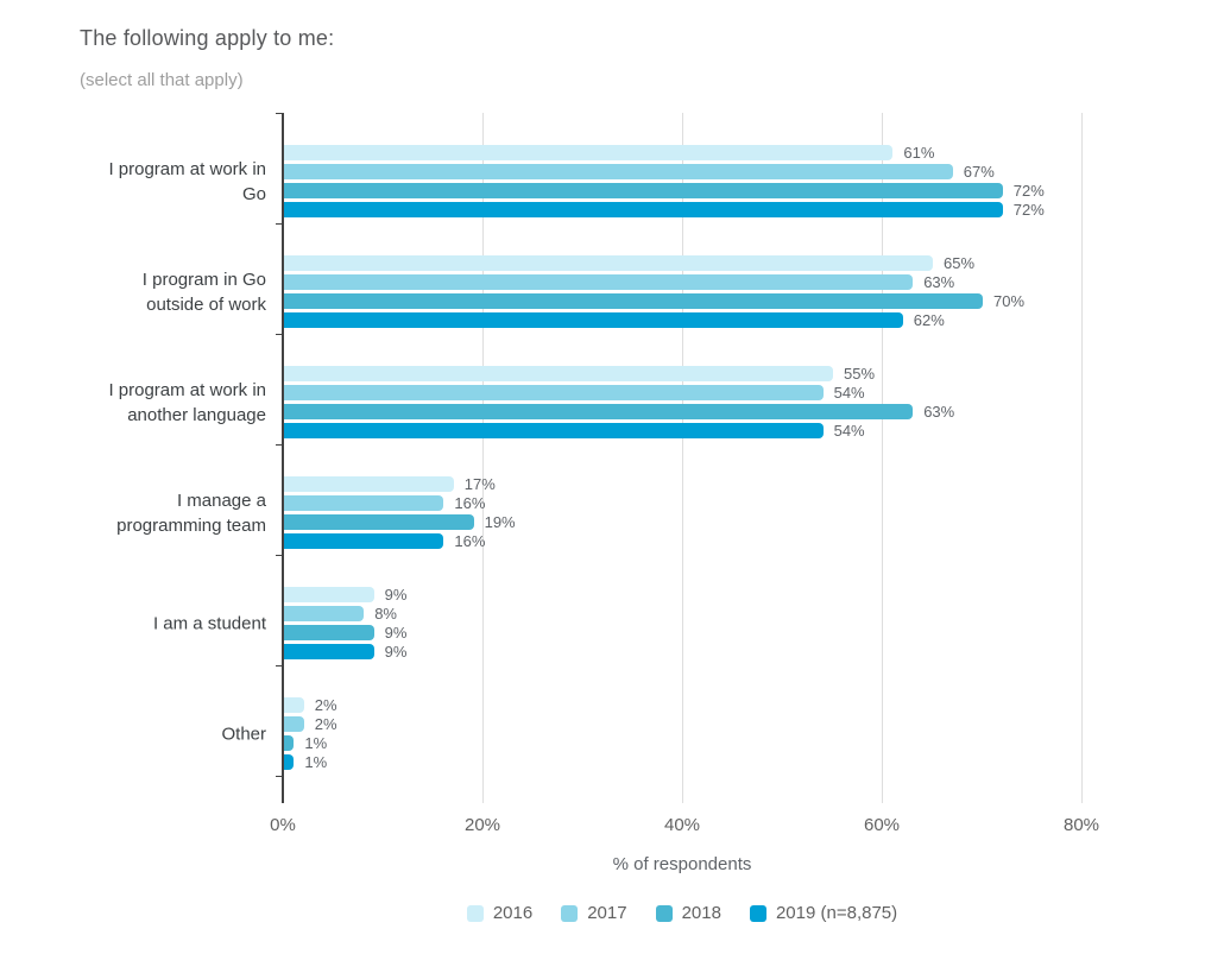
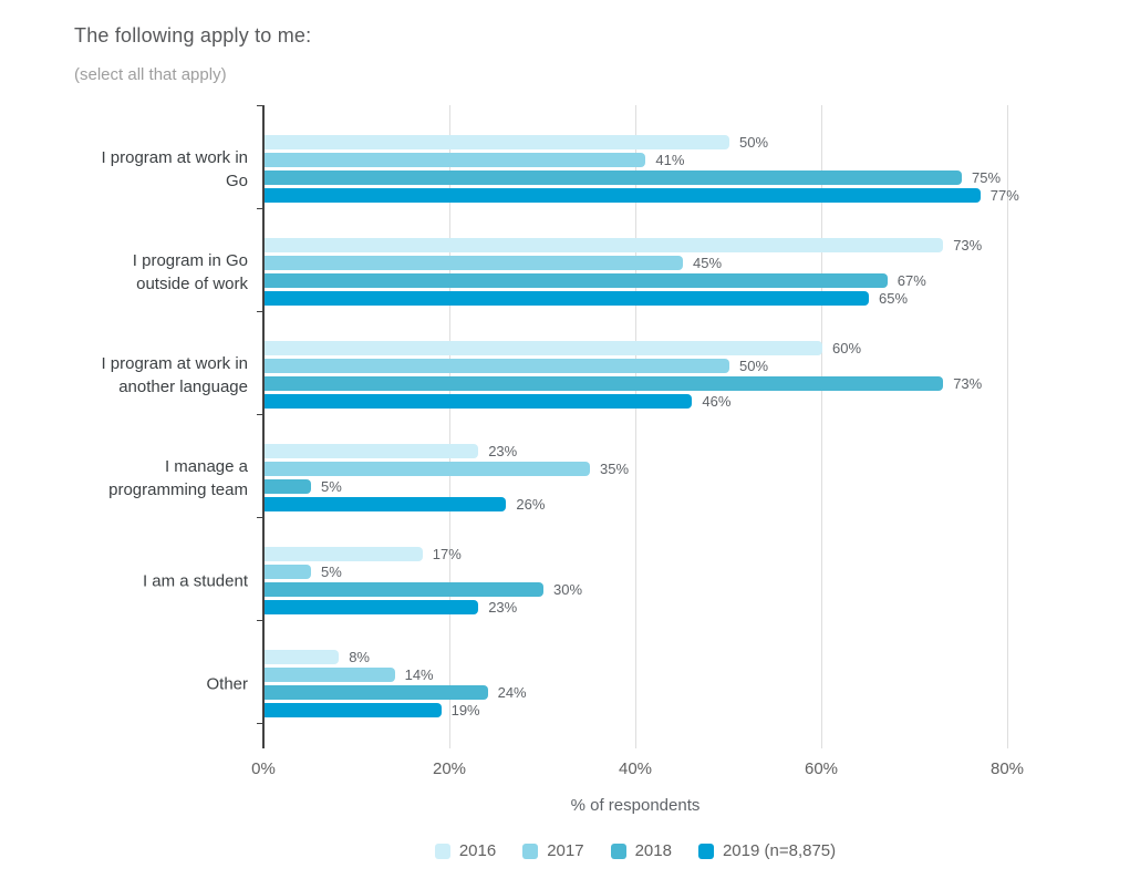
2016/I program at work in Go: 61% -> 50%
2017/I program at work in Go: 67% -> 41%
2018/I program at work in Go: 72% -> 75%
2019 (n=8,875)/I program at work in Go: 72% -> 77%
2016/I program in Go outside of work: 65% -> 73%
2017/I program in Go outside of work: 63% -> 45%
2018/I program in Go outside of work: 70% -> 67%
2019 (n=8,875)/I program in Go outside of work: 62% -> 65%
2016/I program at work in another language: 55% -> 60%
2017/I program at work in another language: 54% -> 50%
2018/I program at work in another language: 63% -> 73%
2019 (n=8,875)/I program at work in another language: 54% -> 46%
2016/I manage a programming team: 17% -> 23%
2017/I manage a programming team: 16% -> 35%
2018/I manage a programming team: 19% -> 5%
2019 (n=8,875)/I manage a programming team: 16% -> 26%
2016/I am a student: 9% -> 17%
2017/I am a student: 8% -> 5%
2018/I am a student: 9% -> 30%
2019 (n=8,875)/I am a student: 9% -> 23%
2016/Other: 2% -> 8%
2017/Other: 2% -> 14%
2018/Other: 1% -> 24%
2019 (n=8,875)/Other: 1% -> 19%
